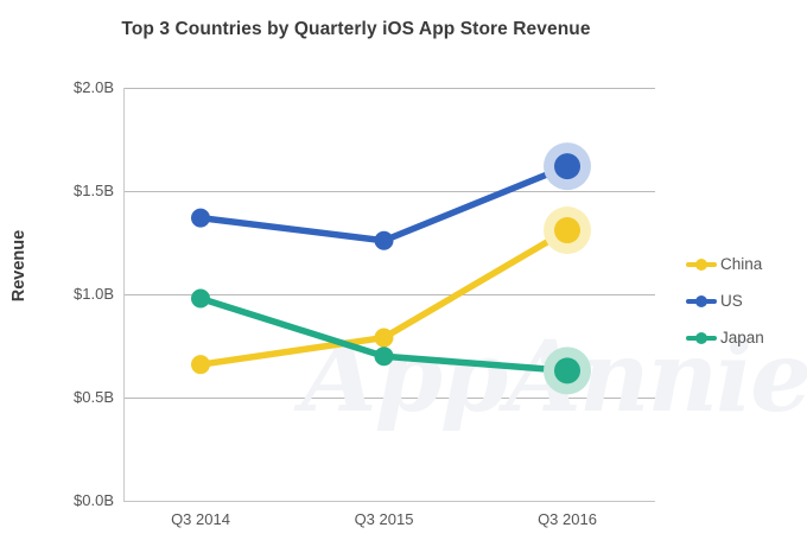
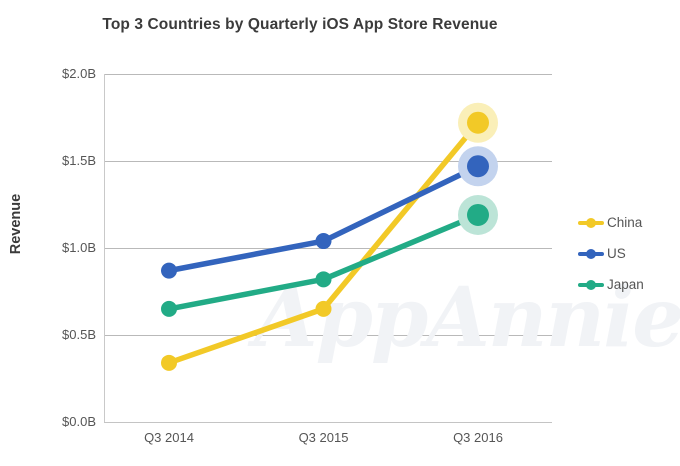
China/Q3 2014: $0.66B -> $0.34B
US/Q3 2014: $1.37B -> $0.87B
Japan/Q3 2014: $0.98B -> $0.65B
China/Q3 2015: $0.79B -> $0.65B
US/Q3 2015: $1.26B -> $1.04B
Japan/Q3 2015: $0.70B -> $0.82B
China/Q3 2016: $1.31B -> $1.72B
US/Q3 2016: $1.62B -> $1.47B
Japan/Q3 2016: $0.63B -> $1.19B
